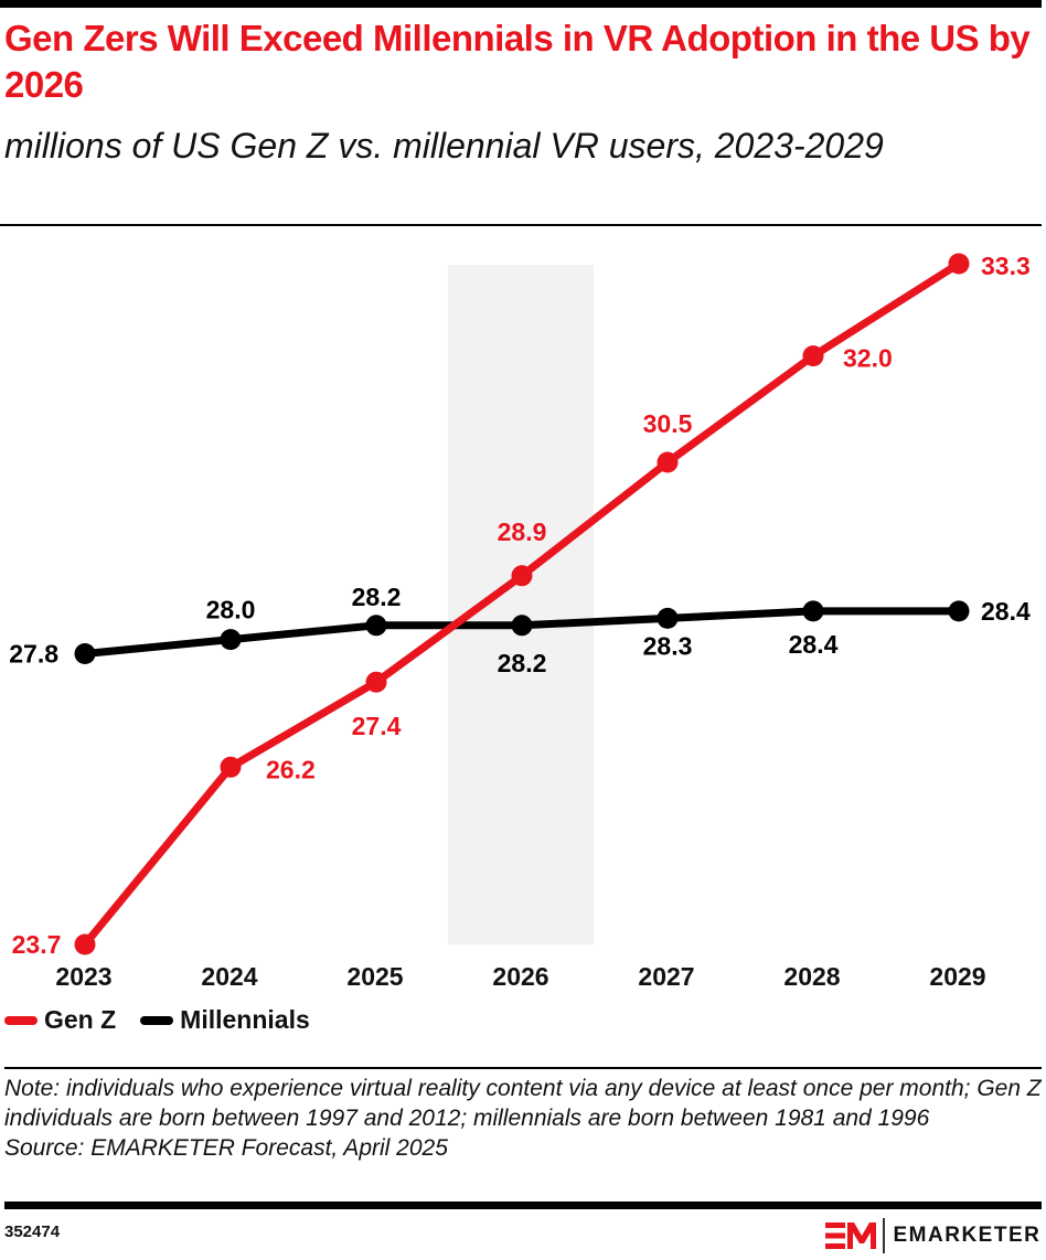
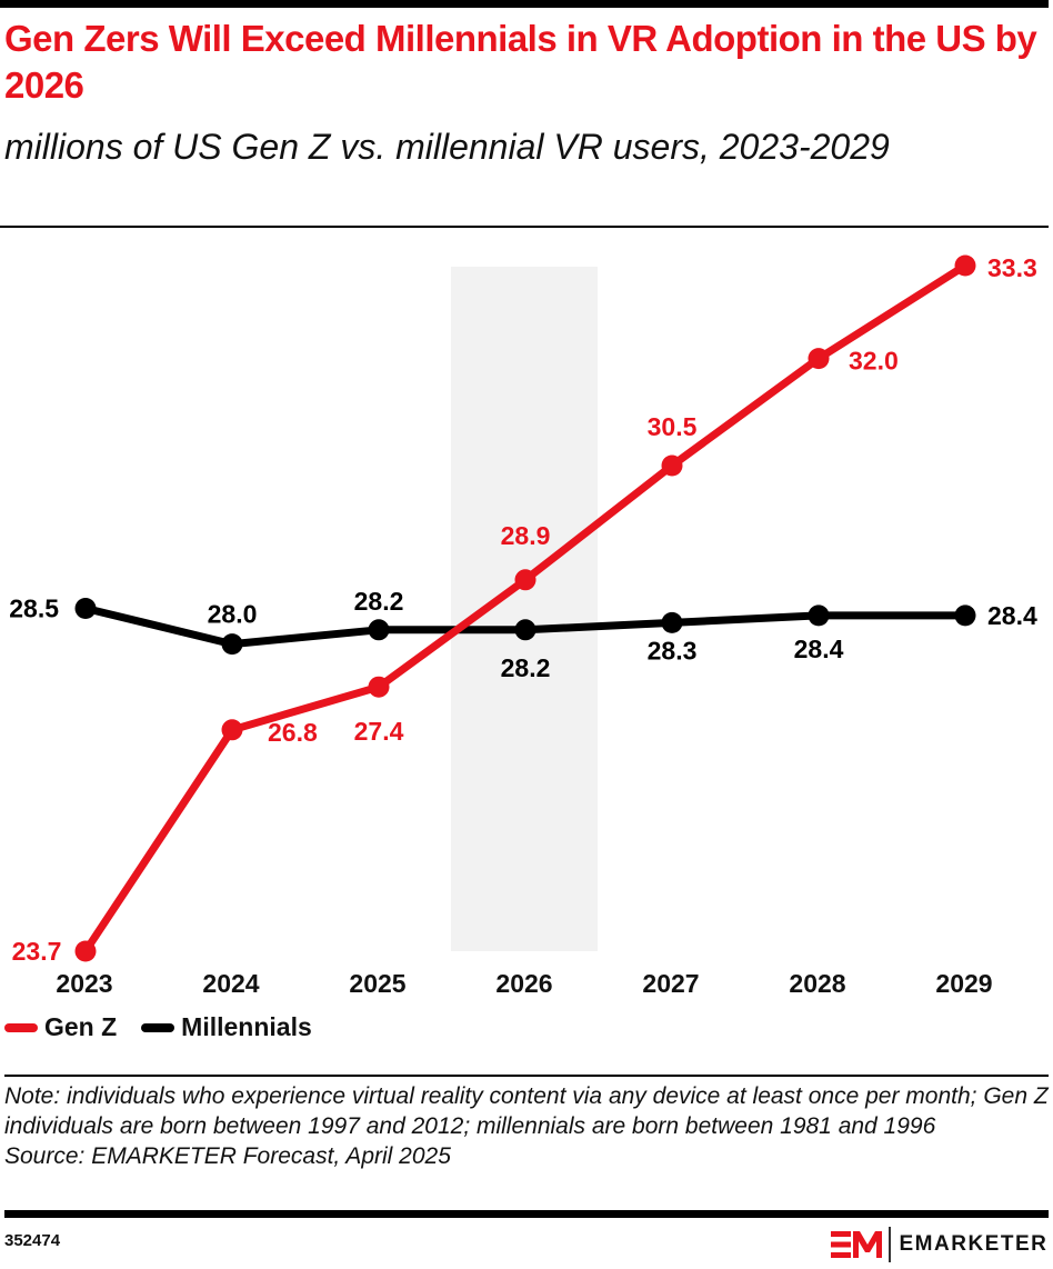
Millennials/2023: 27.8 -> 28.5
Gen Z/2024: 26.2 -> 26.8
